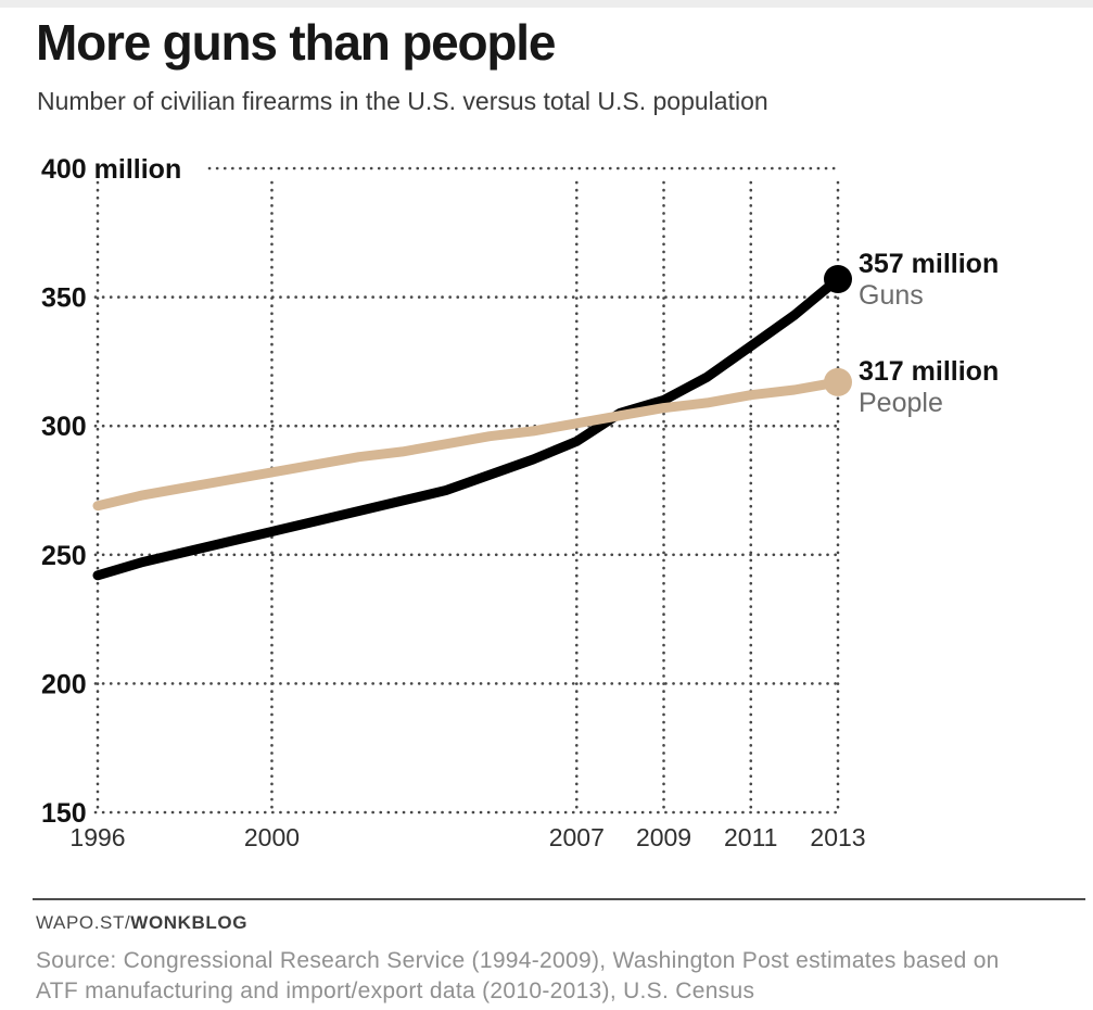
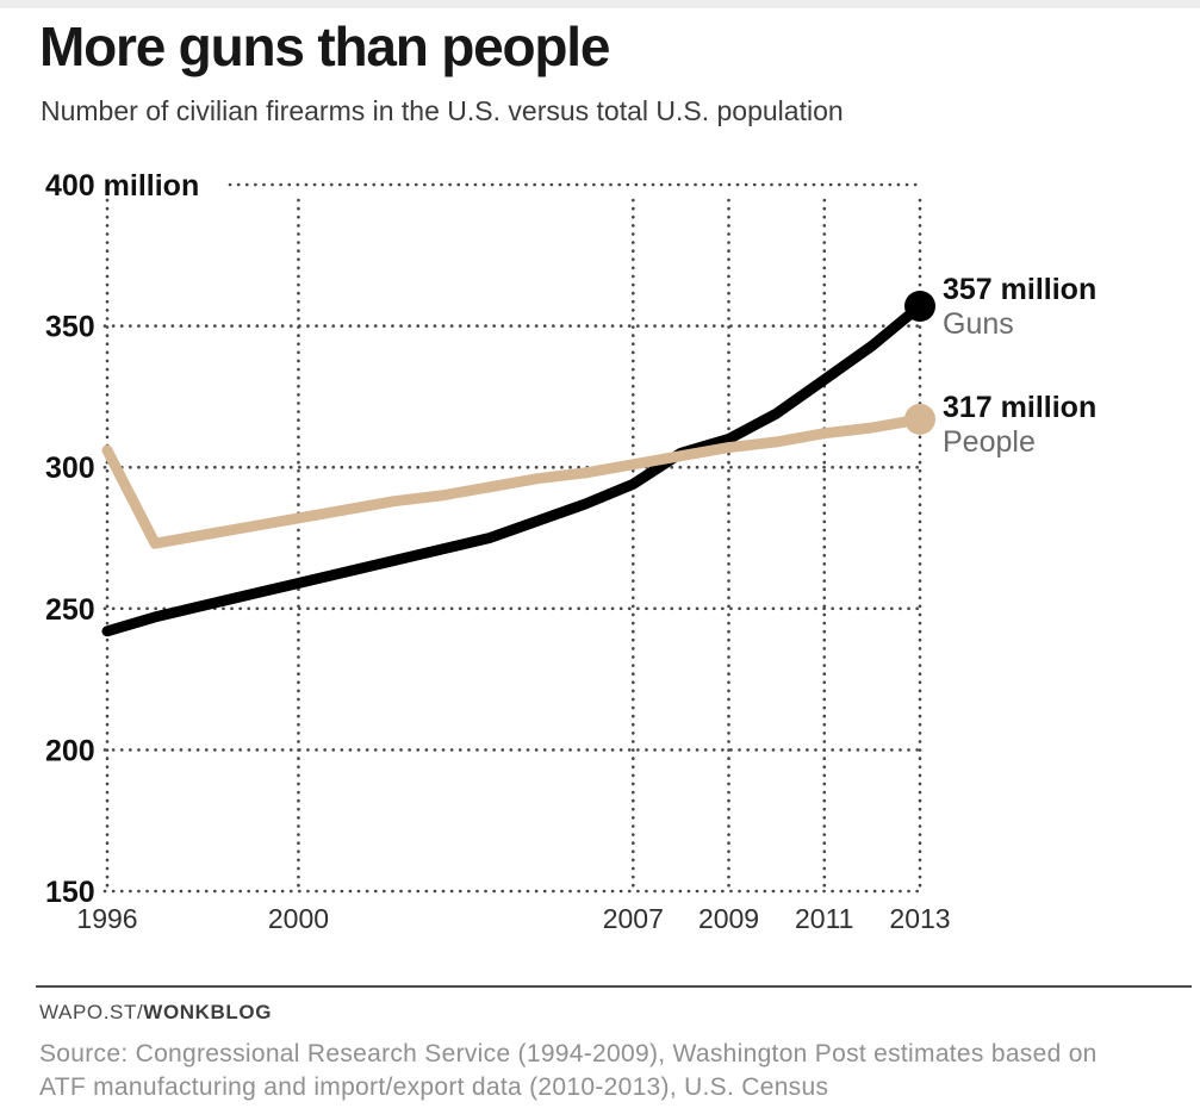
People/1996: 269 -> 306
